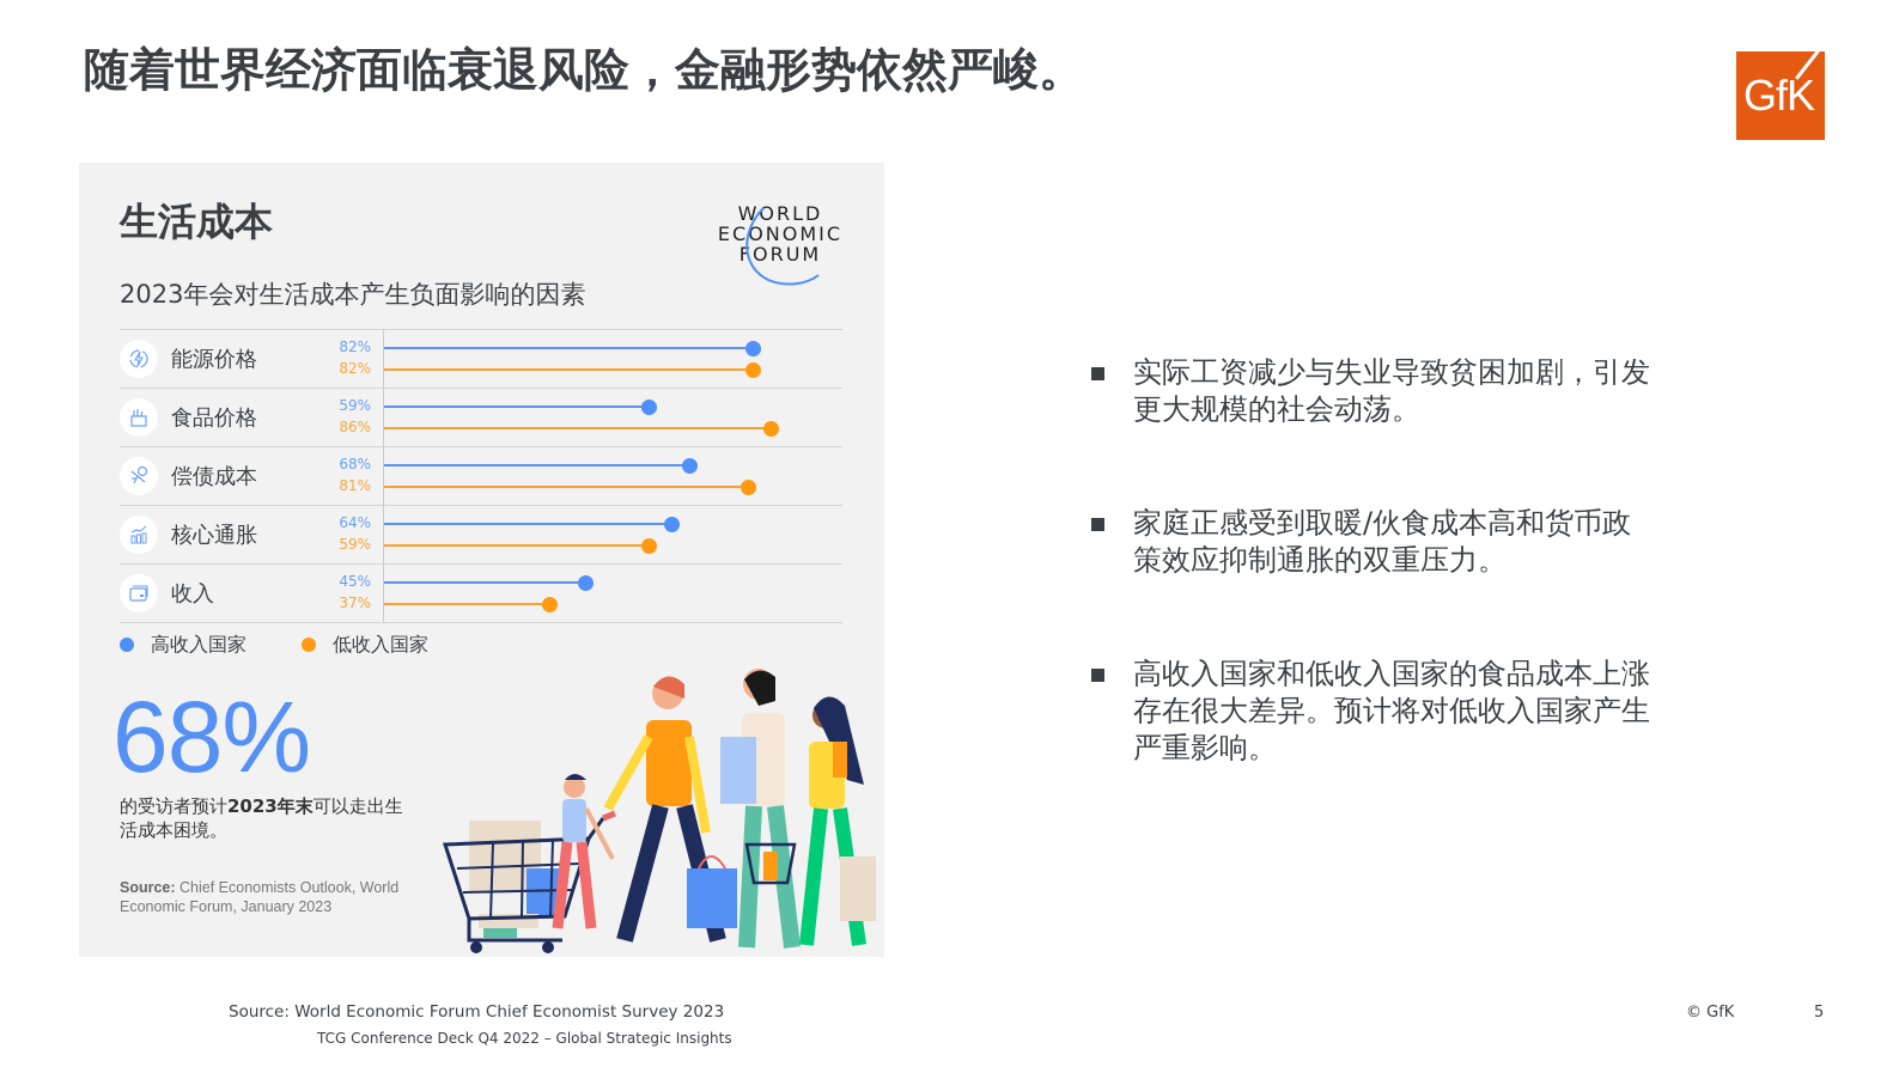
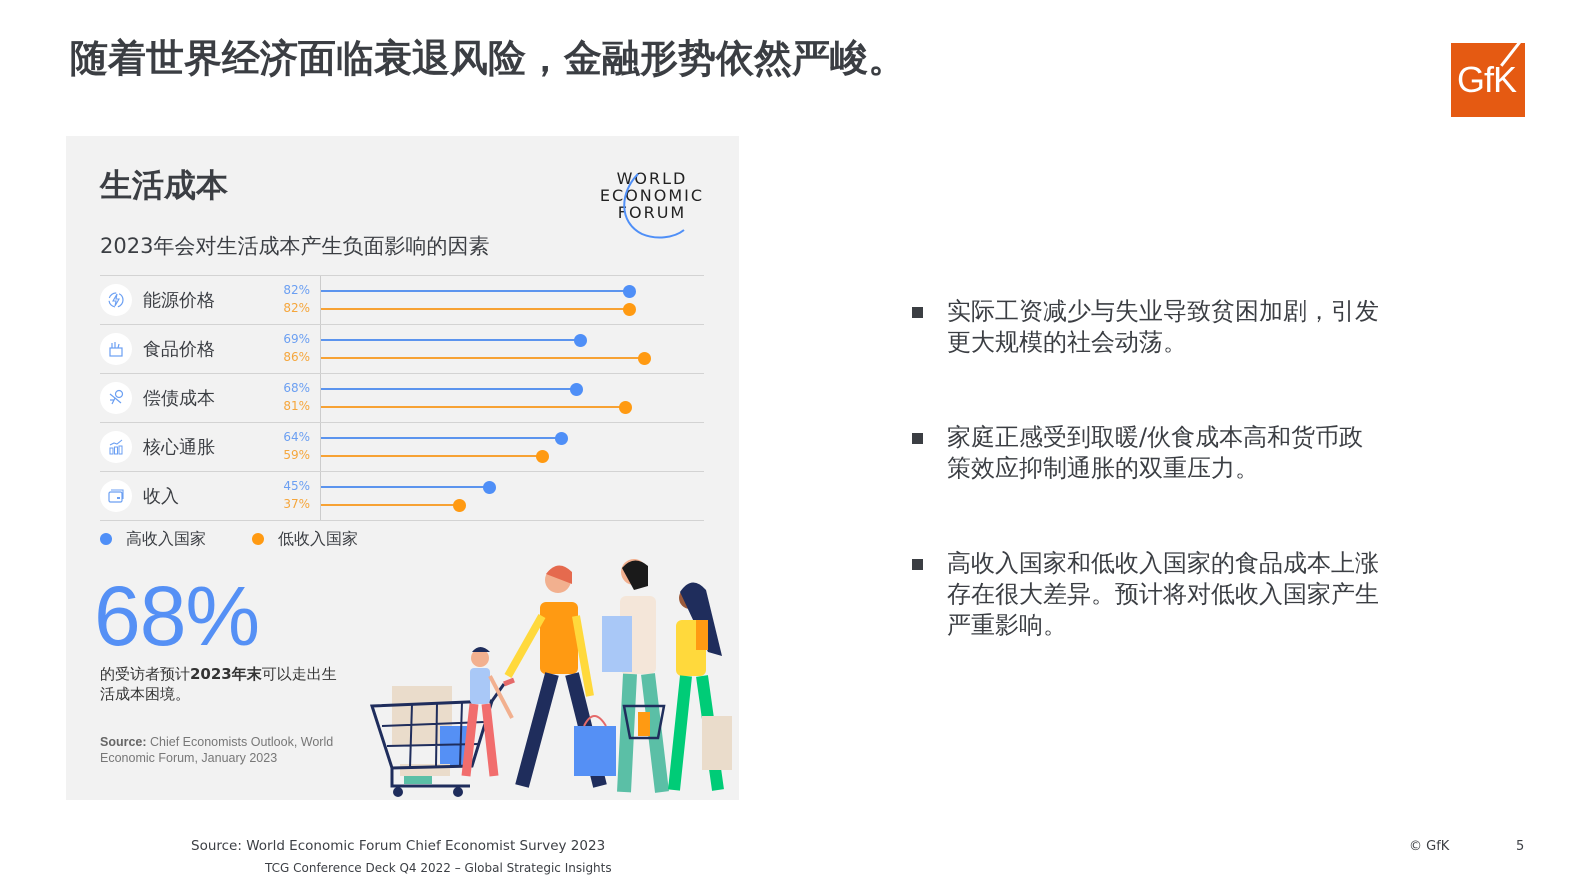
高收入国家/食品价格: 59% -> 69%
